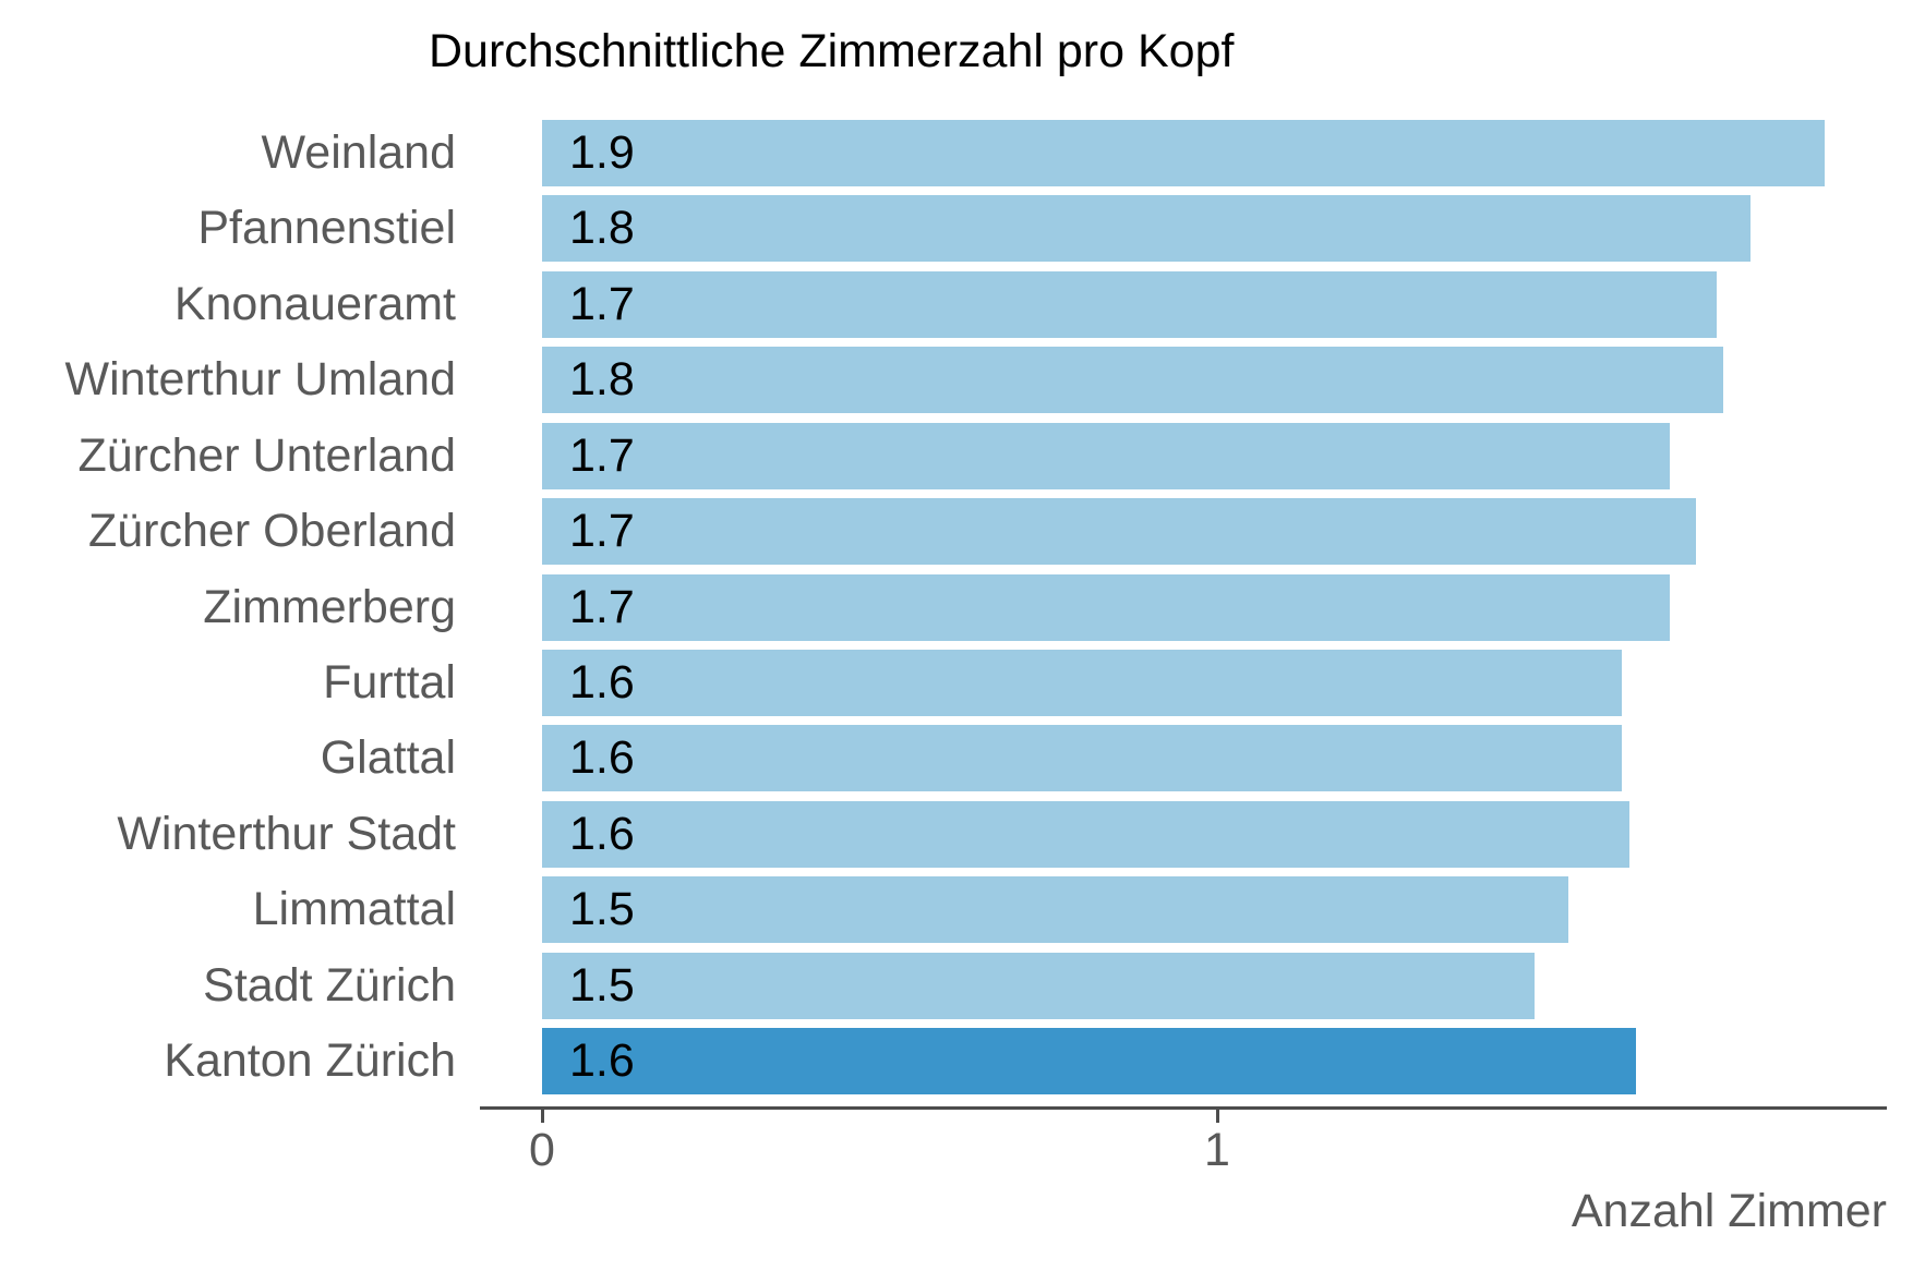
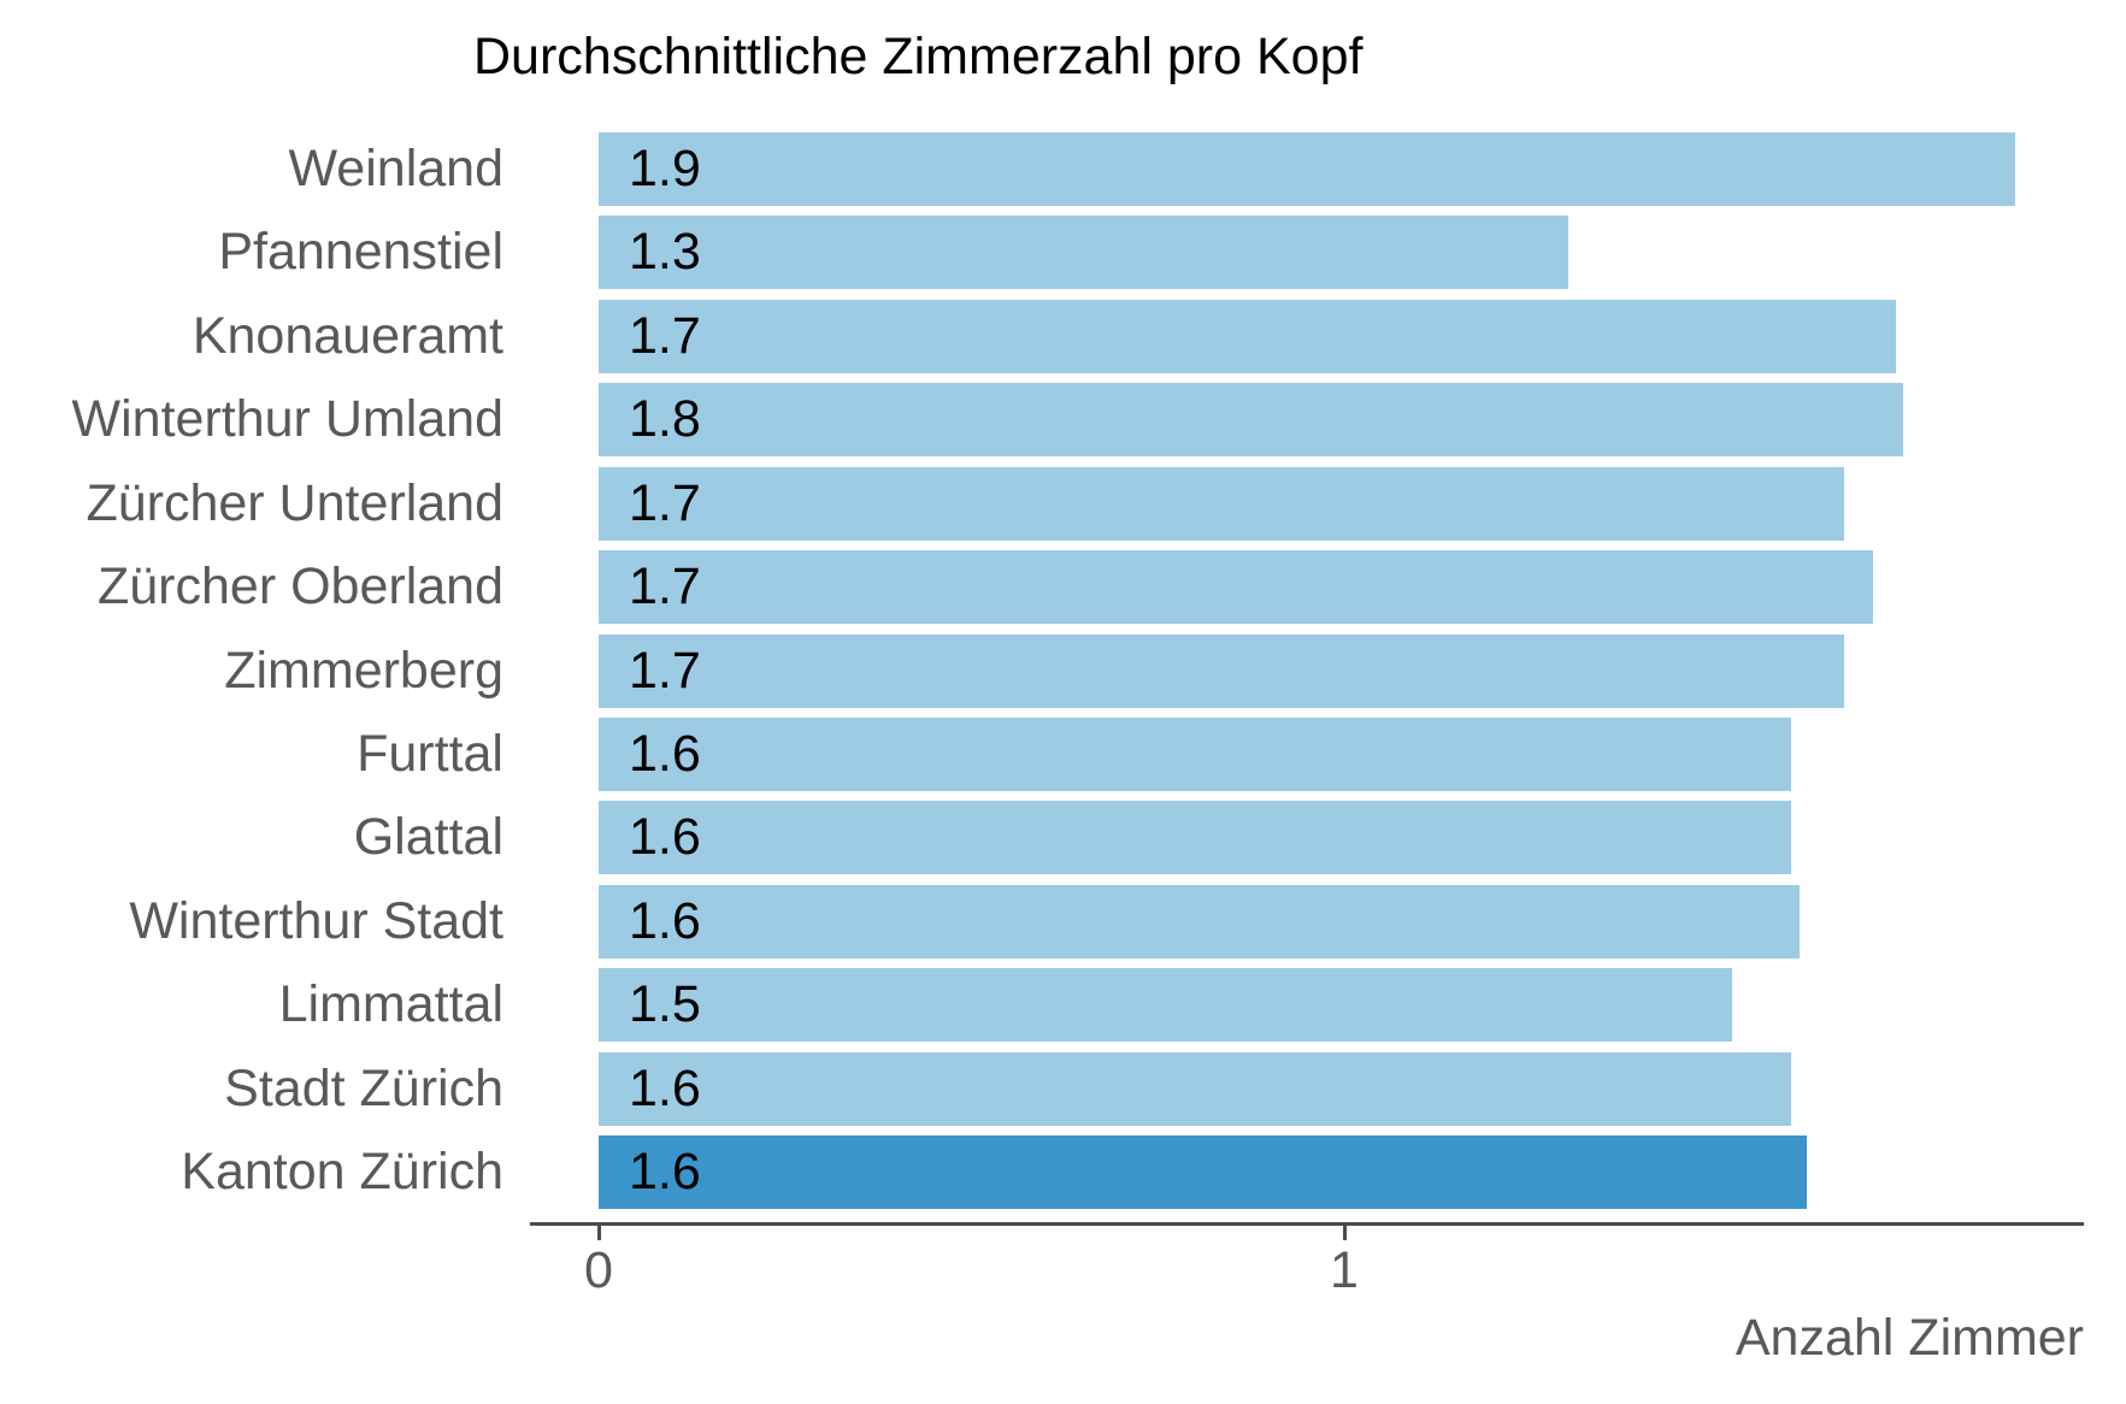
Pfannenstiel: 1.8 -> 1.3
Stadt Zürich: 1.5 -> 1.6
